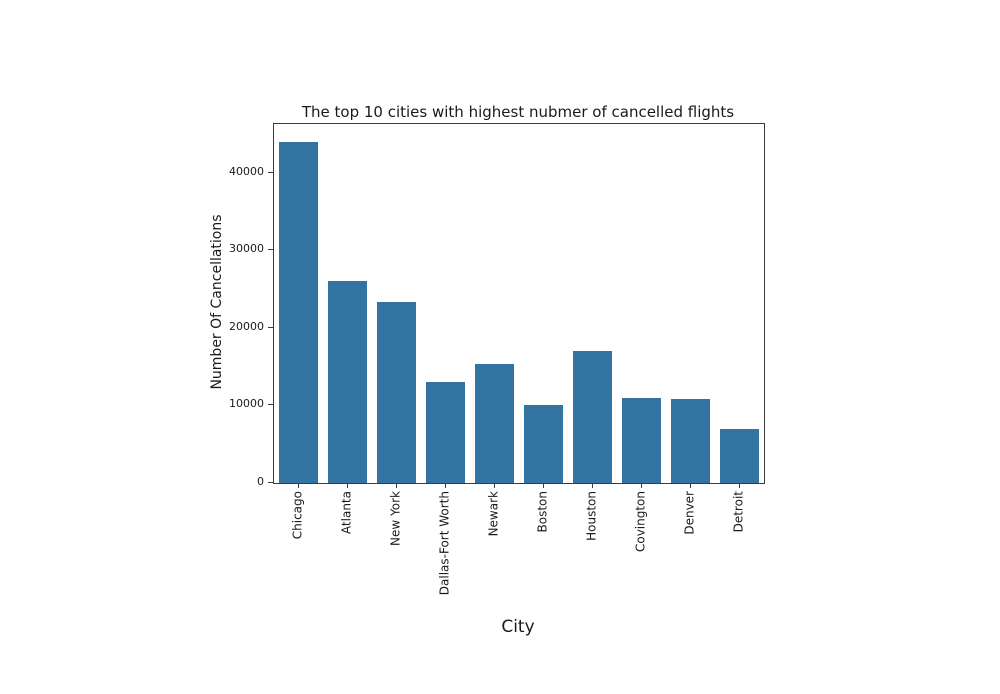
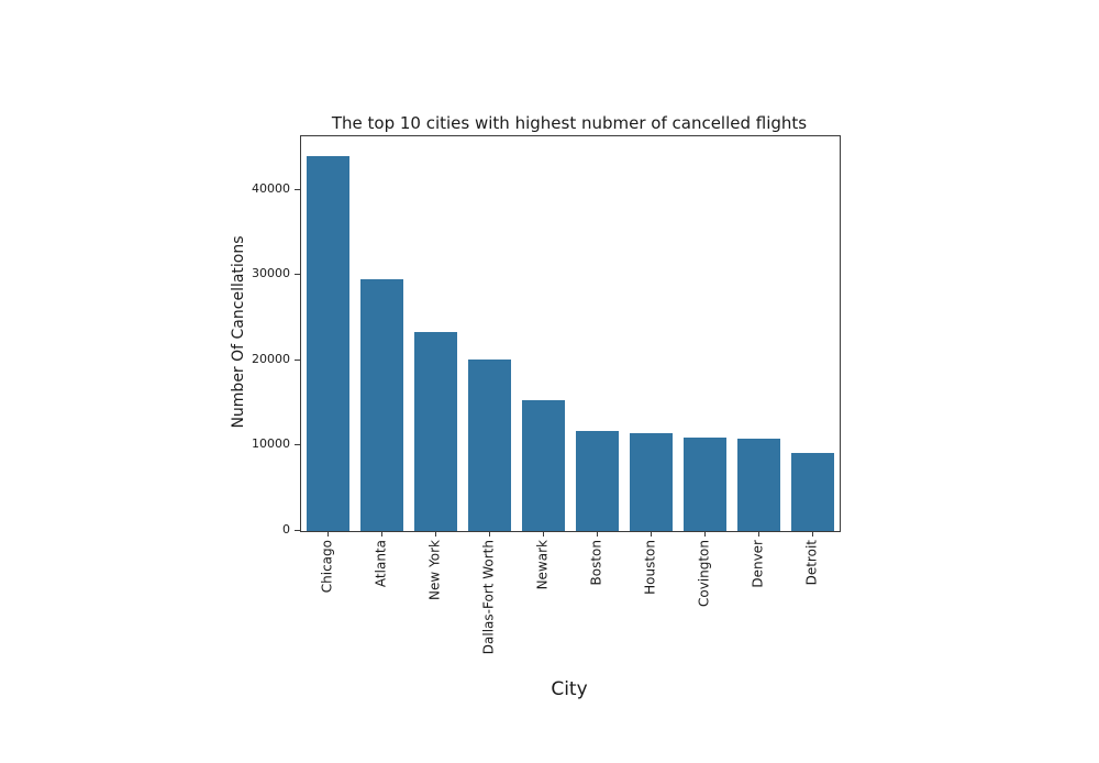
Atlanta: 26000 -> 30000
Dallas-Fort Worth: 13000 -> 20000
Boston: 10000 -> 12000
Houston: 17000 -> 12000
Detroit: 7000 -> 9000
